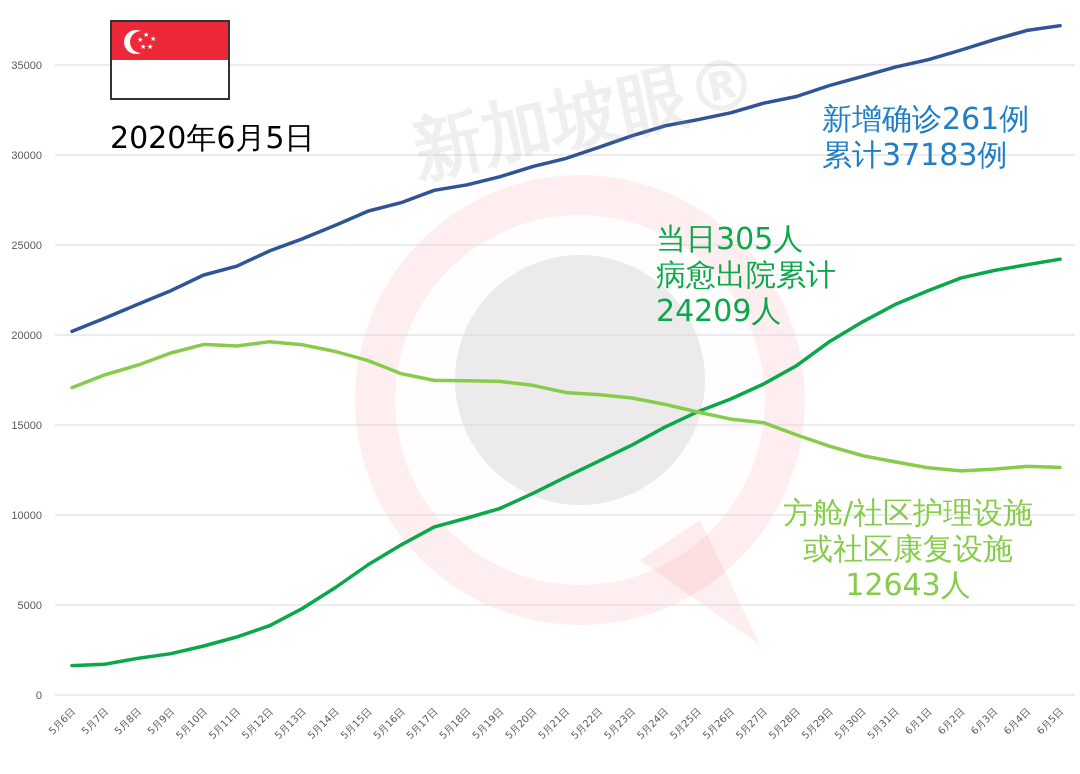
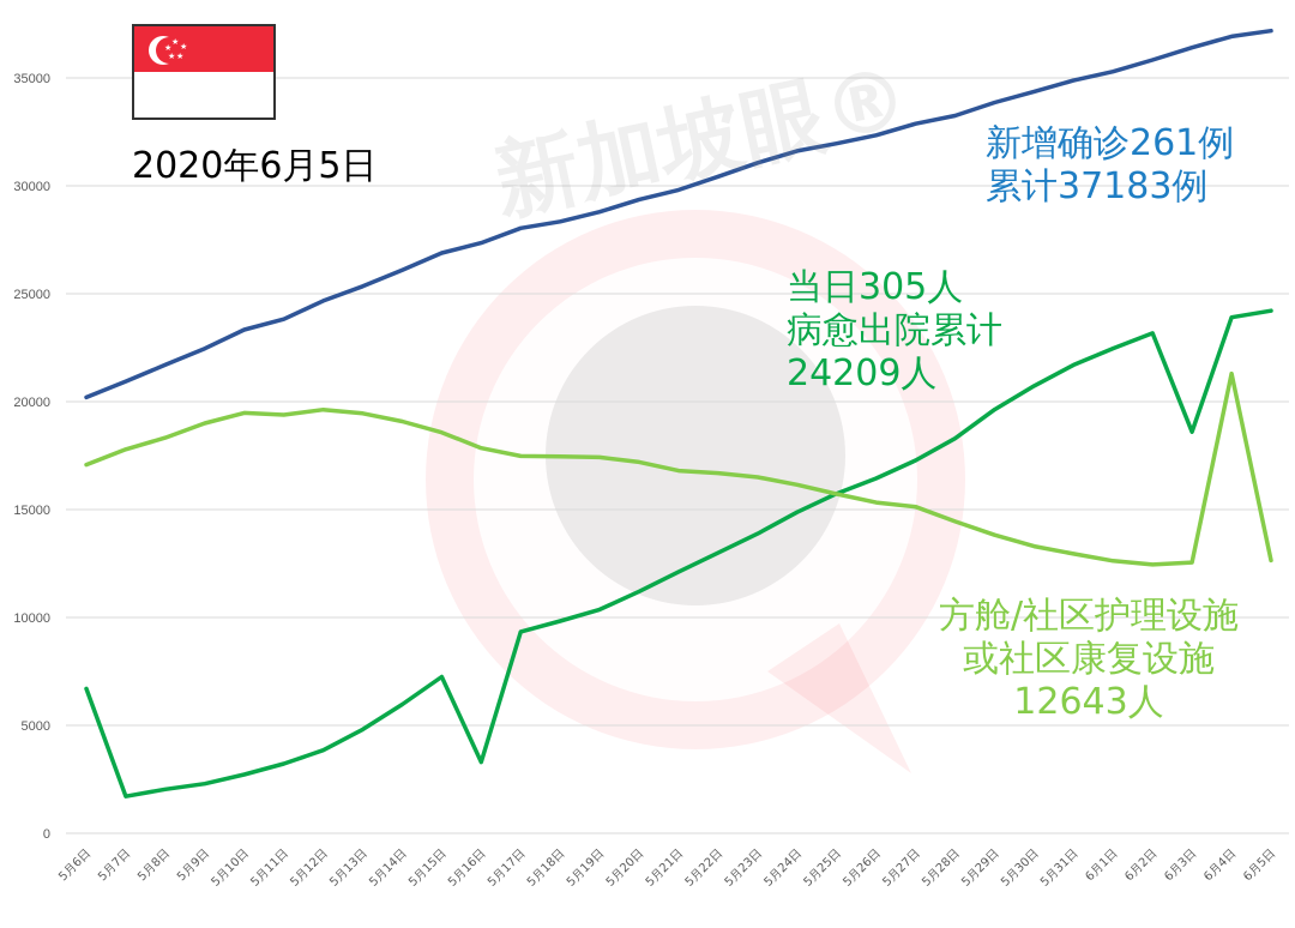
病愈出院累计/5月6日: 1600 -> 6700
病愈出院累计/5月16日: 8300 -> 3300
病愈出院累计/6月3日: 23600 -> 18600
方舱/社区护理设施或社区康复设施/6月4日: 12700 -> 21300
